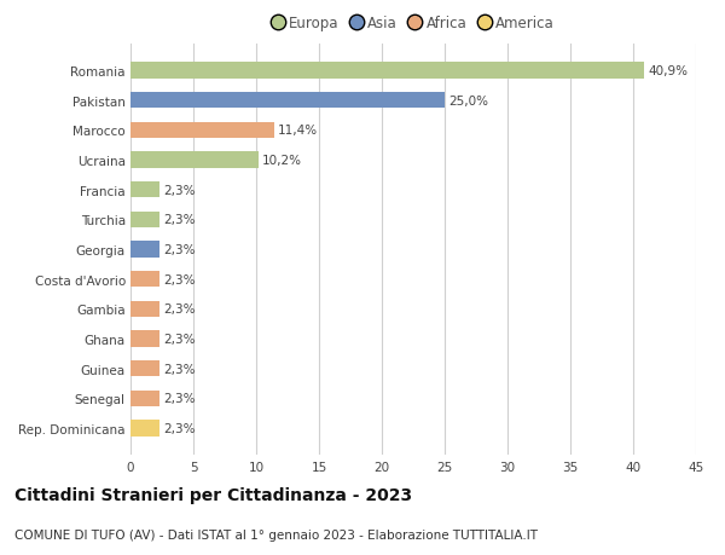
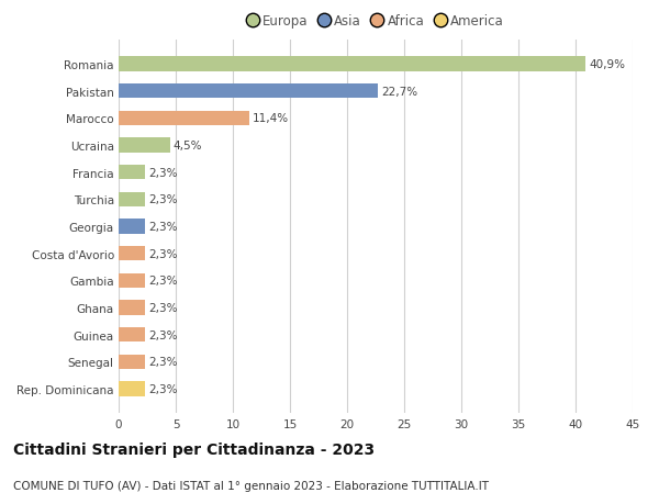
Pakistan: 25,0% -> 22,7%
Ucraina: 10,2% -> 4,5%
